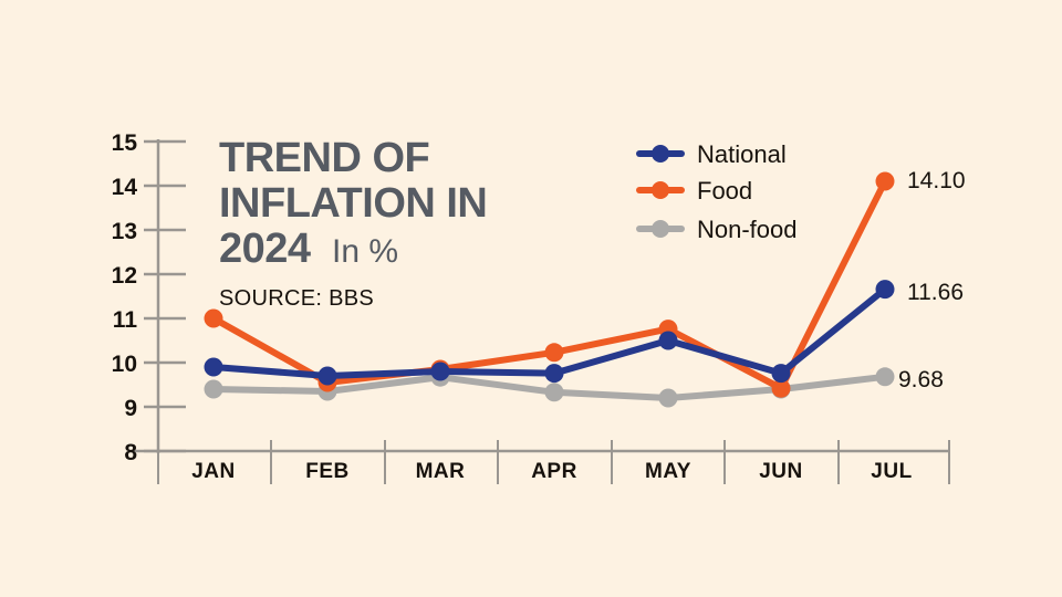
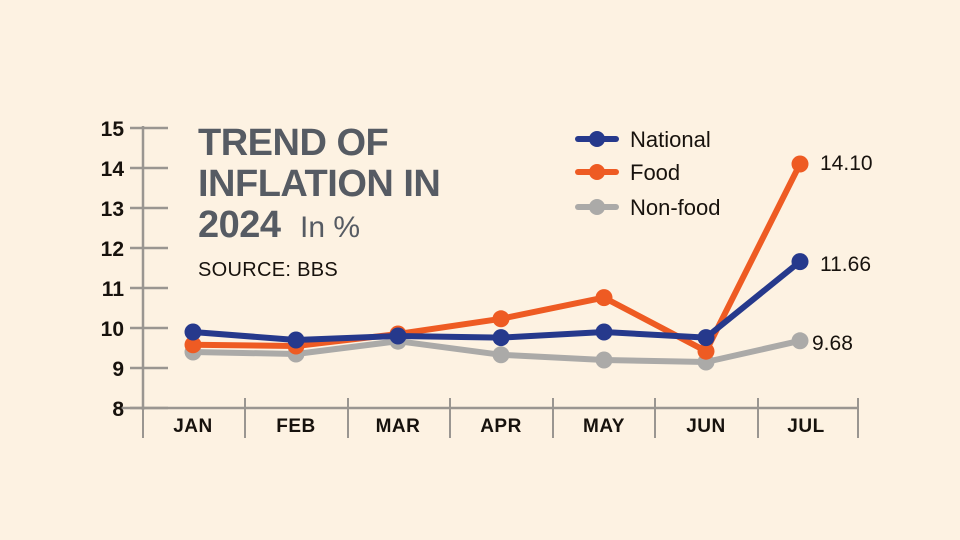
Food/JAN: 11.0 -> 9.6
National/MAY: 10.5 -> 9.9
Non-food/JUN: 9.4 -> 9.2
